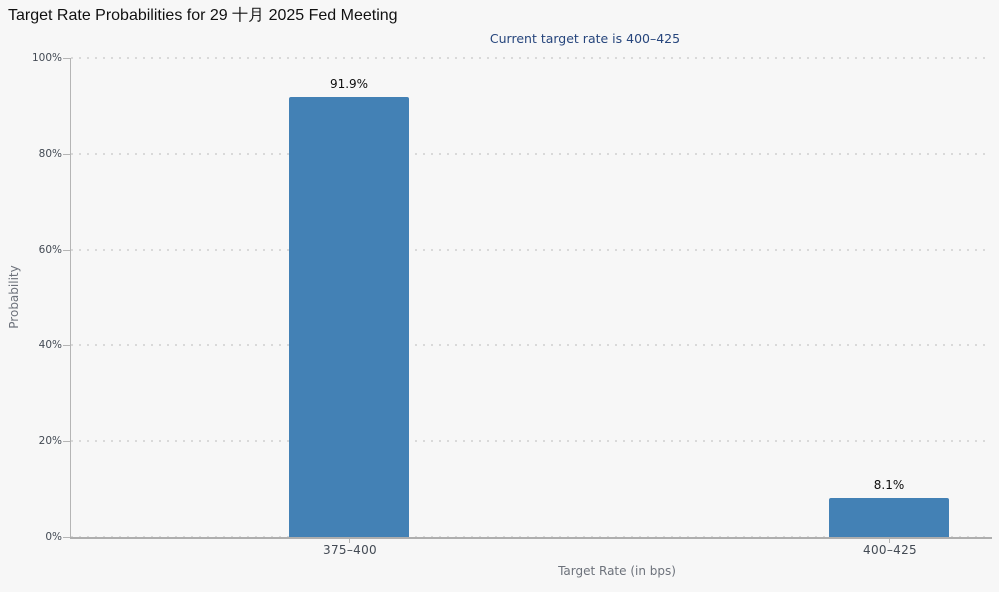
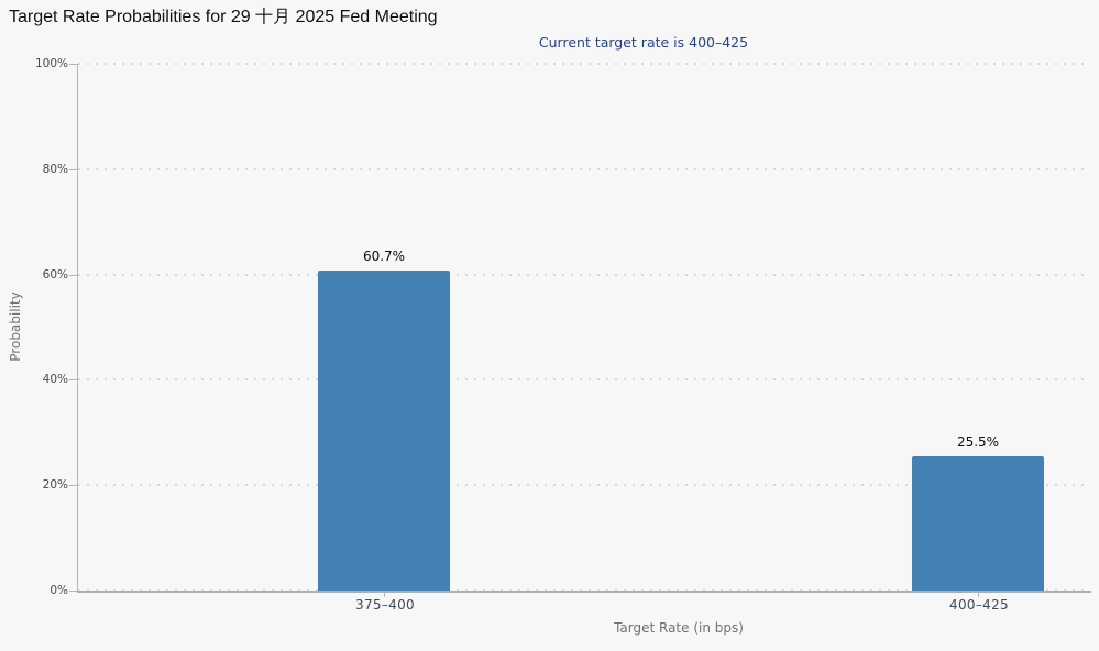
375–400: 91.9% -> 60.7%
400–425: 8.1% -> 25.5%
